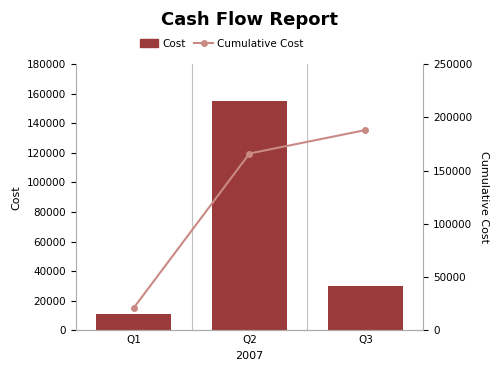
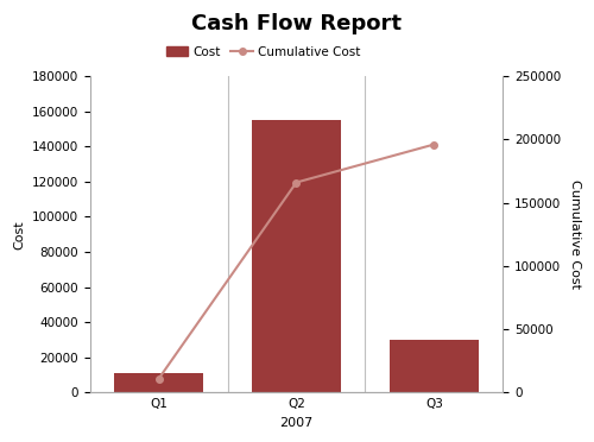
Cumulative Cost/Q1: 21000 -> 11000
Cumulative Cost/Q3: 188000 -> 196000
